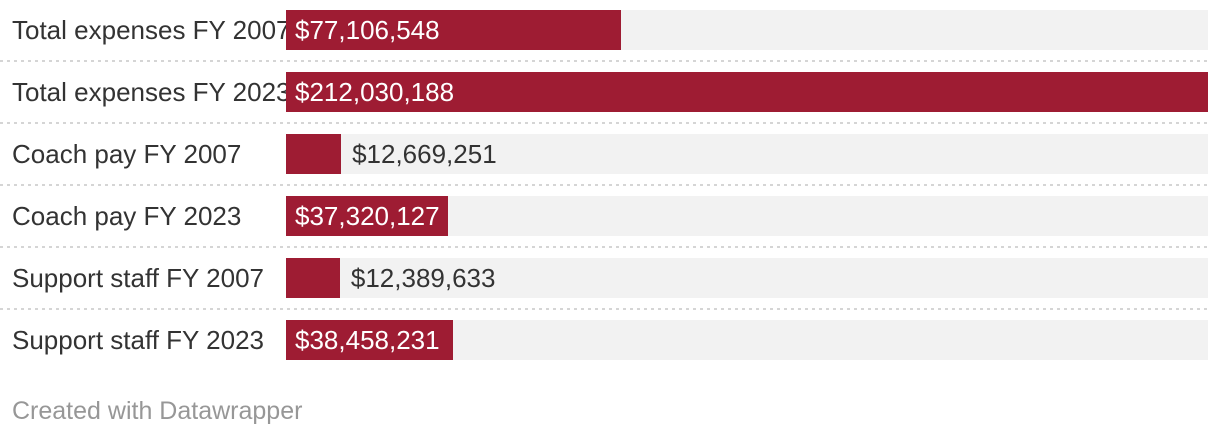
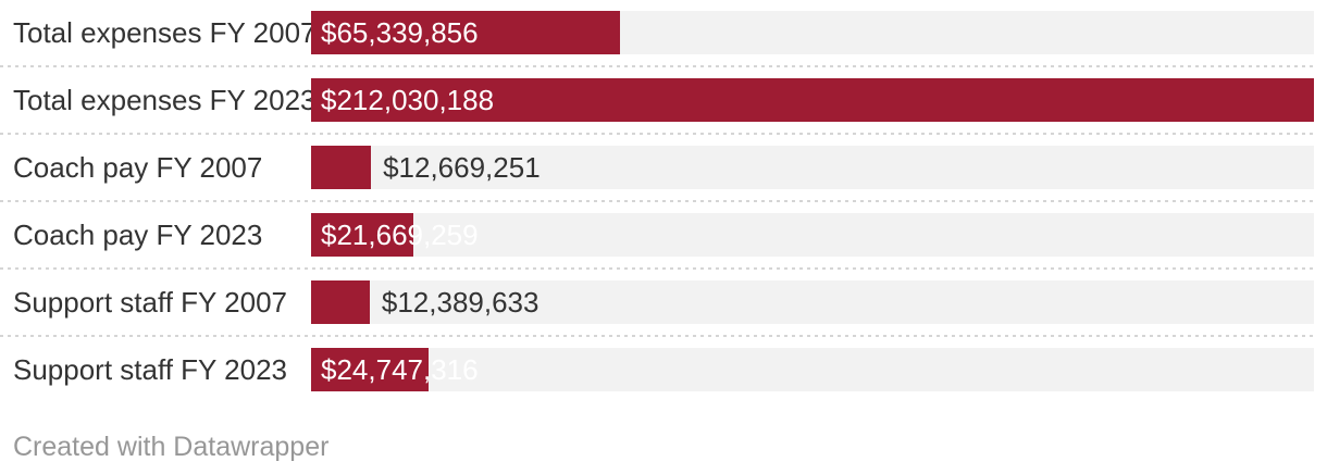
Total expenses FY 2007: $77,106,548 -> $65,339,856
Coach pay FY 2023: $37,320,127 -> $21,669,259
Support staff FY 2023: $38,458,231 -> $24,747,316
